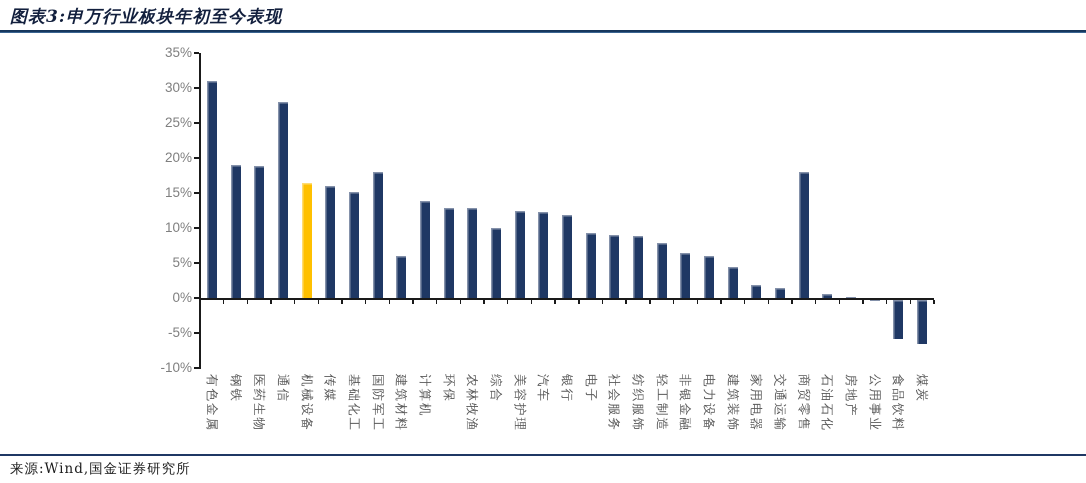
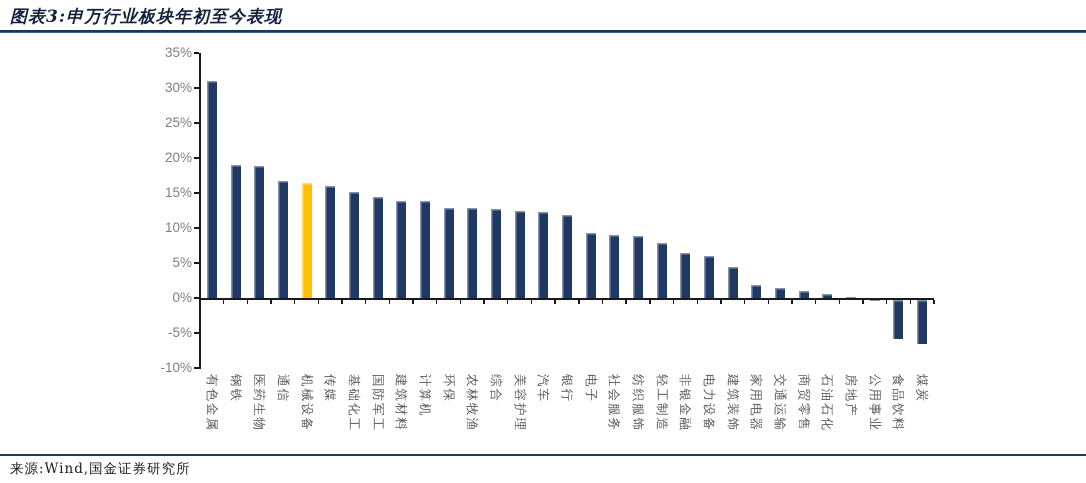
通信: 28% -> 17%
国防军工: 18% -> 14%
建筑材料: 6% -> 14%
综合: 10% -> 13%
商贸零售: 18% -> 1%
